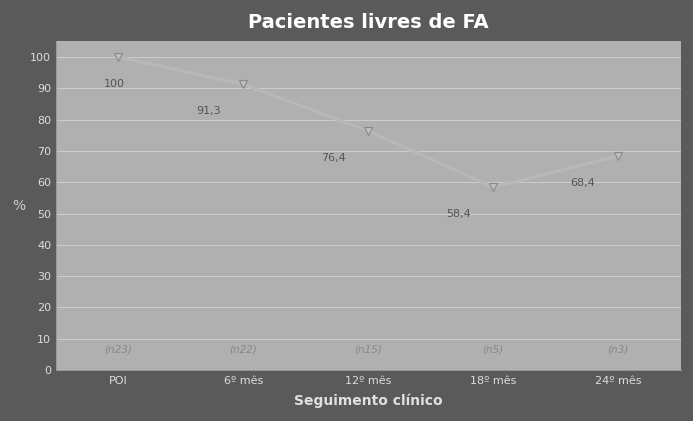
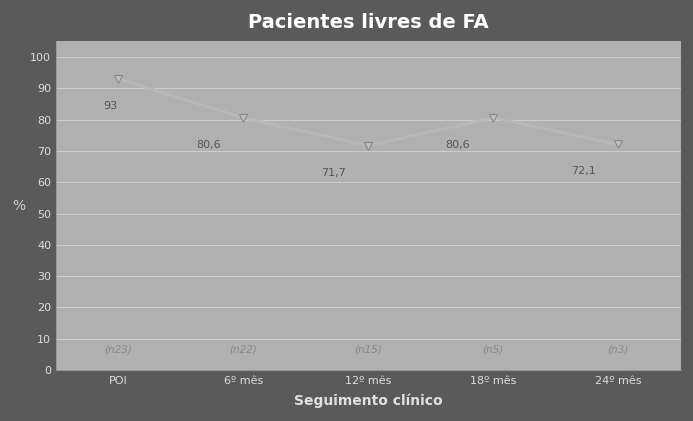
POI: 100 -> 93
6º mês: 91,3 -> 80,6
12º mês: 76,4 -> 71,7
18º mês: 58,4 -> 80,6
24º mês: 68,4 -> 72,1
